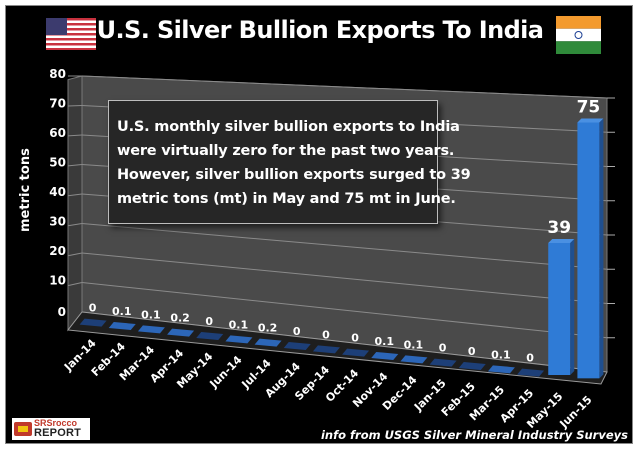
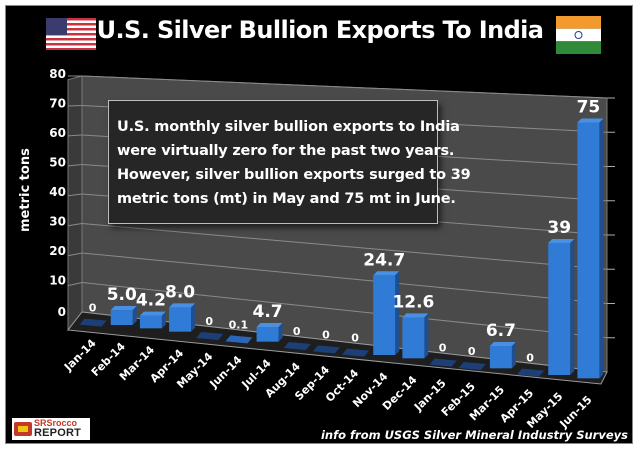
Feb-14: 0.1 -> 5.0
Mar-14: 0.1 -> 4.2
Apr-14: 0.2 -> 8.0
Jul-14: 0.2 -> 4.7
Nov-14: 0.1 -> 24.7
Dec-14: 0.1 -> 12.6
Mar-15: 0.1 -> 6.7
